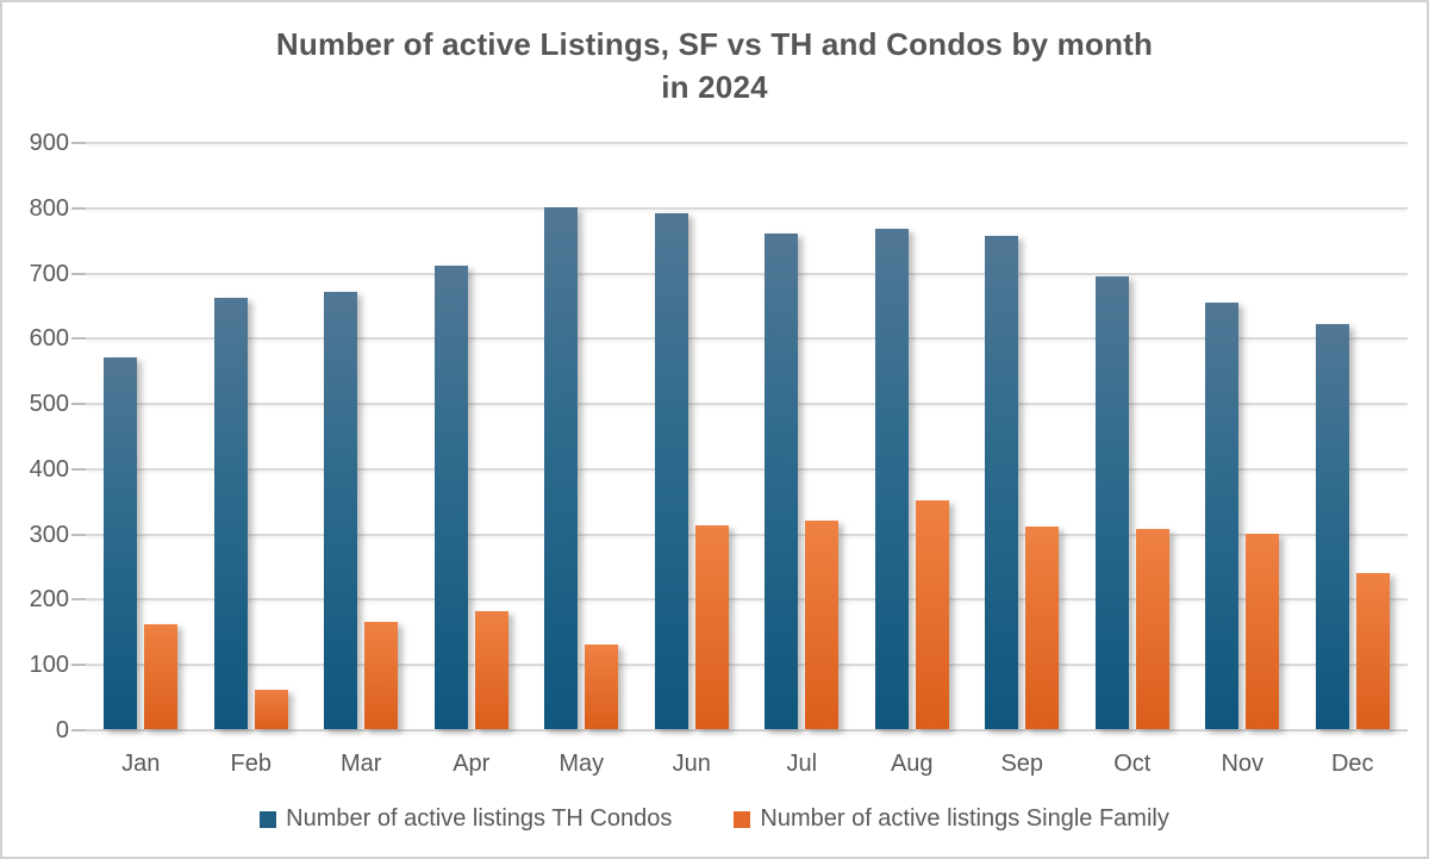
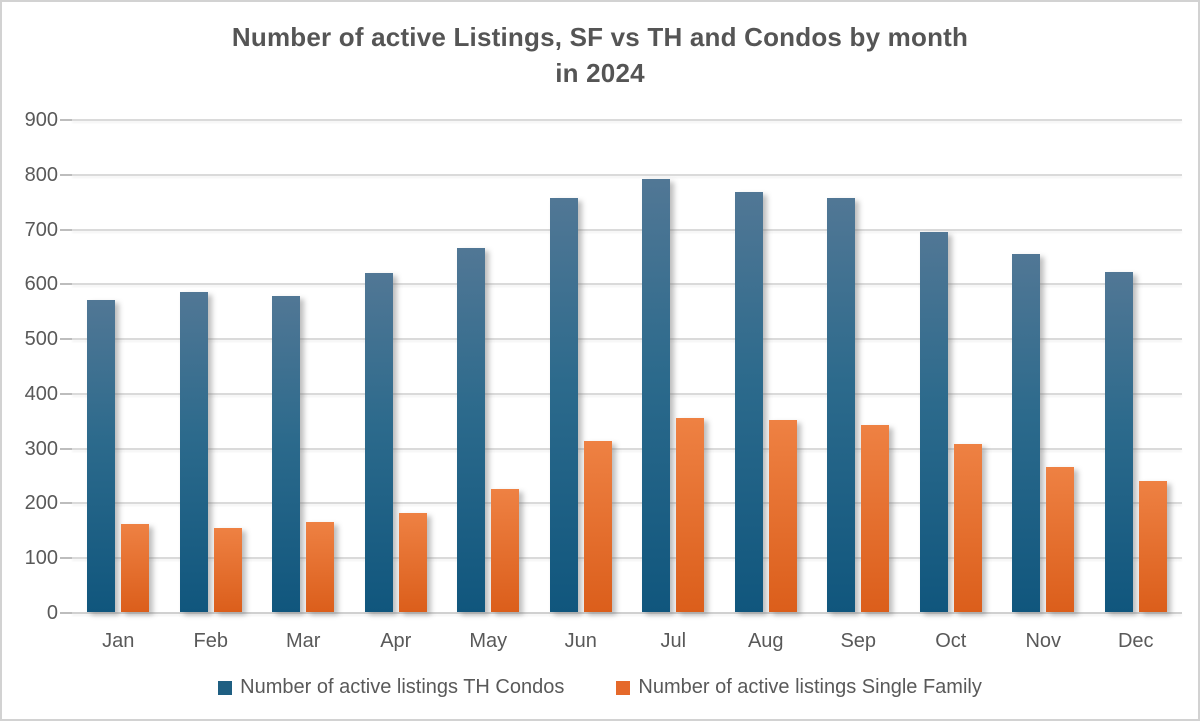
Number of active listings TH Condos/Feb: 660 -> 580
Number of active listings Single Family/Feb: 60 -> 150
Number of active listings TH Condos/Mar: 670 -> 580
Number of active listings TH Condos/Apr: 710 -> 620
Number of active listings TH Condos/May: 800 -> 660
Number of active listings Single Family/May: 130 -> 220
Number of active listings TH Condos/Jun: 790 -> 760
Number of active listings TH Condos/Jul: 760 -> 790
Number of active listings Single Family/Jul: 320 -> 360
Number of active listings Single Family/Sep: 310 -> 340
Number of active listings Single Family/Nov: 300 -> 260
